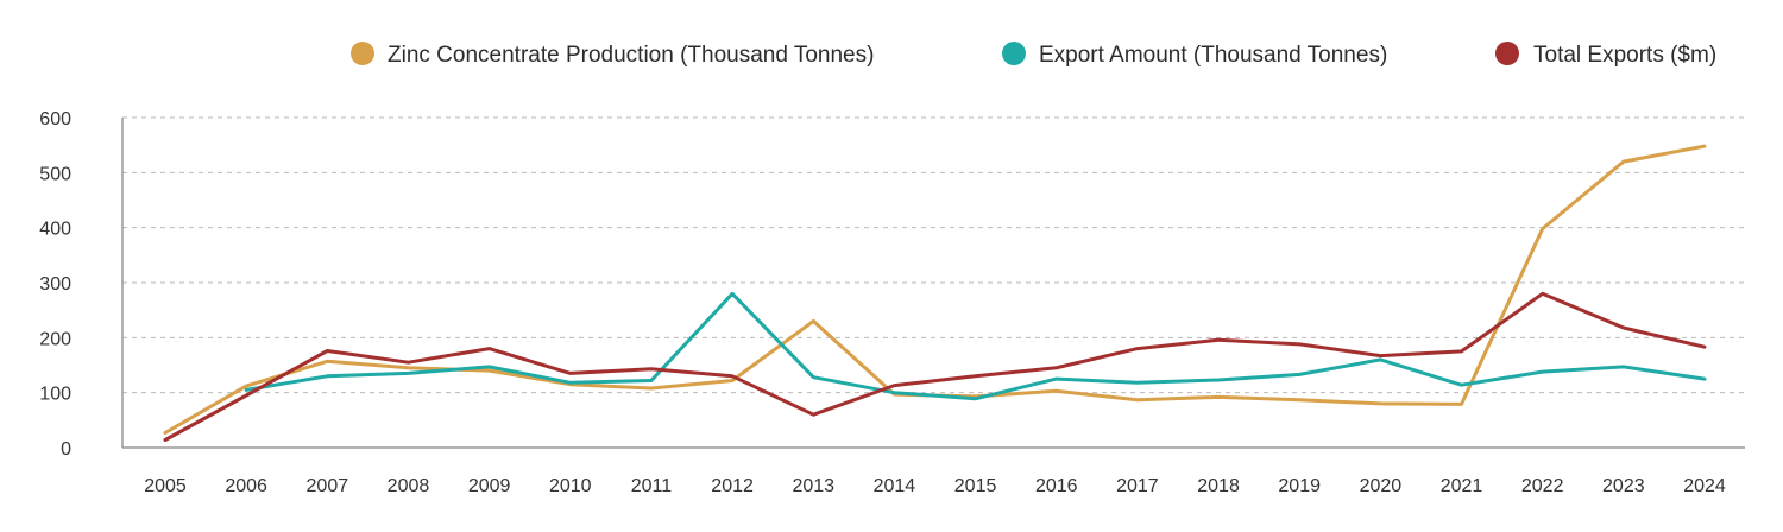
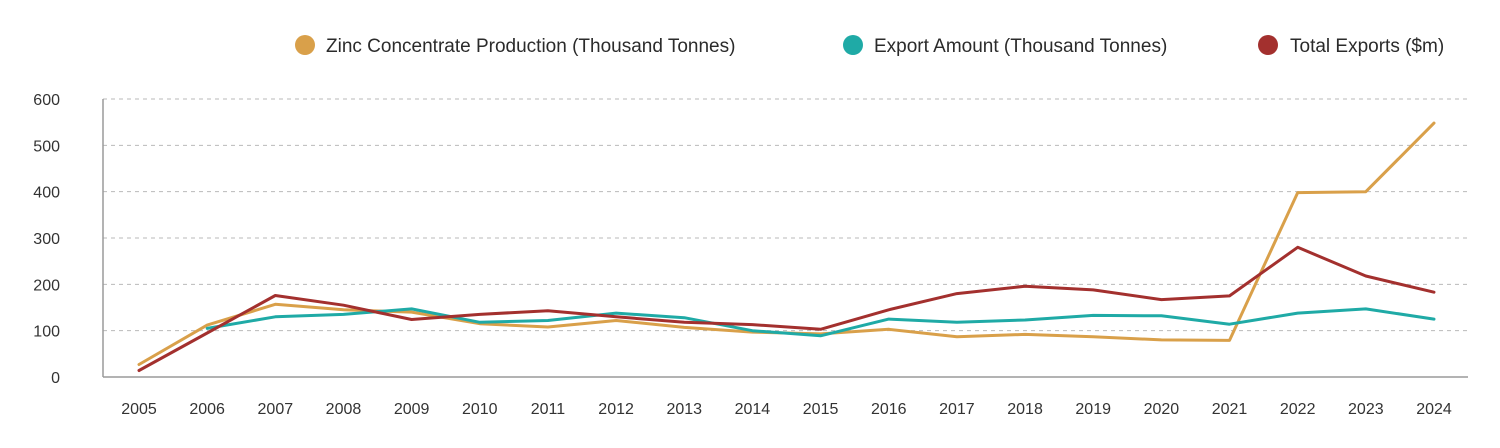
Total Exports ($m)/2009: 180 -> 120
Export Amount (Thousand Tonnes)/2012: 280 -> 140
Zinc Concentrate Production (Thousand Tonnes)/2013: 230 -> 110
Total Exports ($m)/2013: 60 -> 120
Total Exports ($m)/2015: 130 -> 100
Export Amount (Thousand Tonnes)/2020: 160 -> 130
Zinc Concentrate Production (Thousand Tonnes)/2023: 520 -> 400
